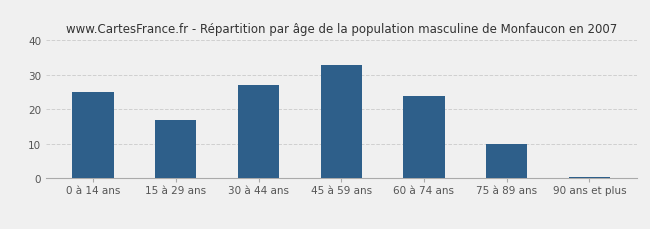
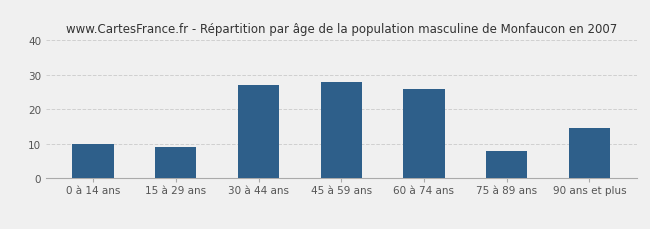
0 à 14 ans: 25.0 -> 10.0
15 à 29 ans: 17.0 -> 9.0
45 à 59 ans: 33.0 -> 28.0
60 à 74 ans: 24.0 -> 26.0
75 à 89 ans: 10.0 -> 8.0
90 ans et plus: 0.5 -> 14.5
